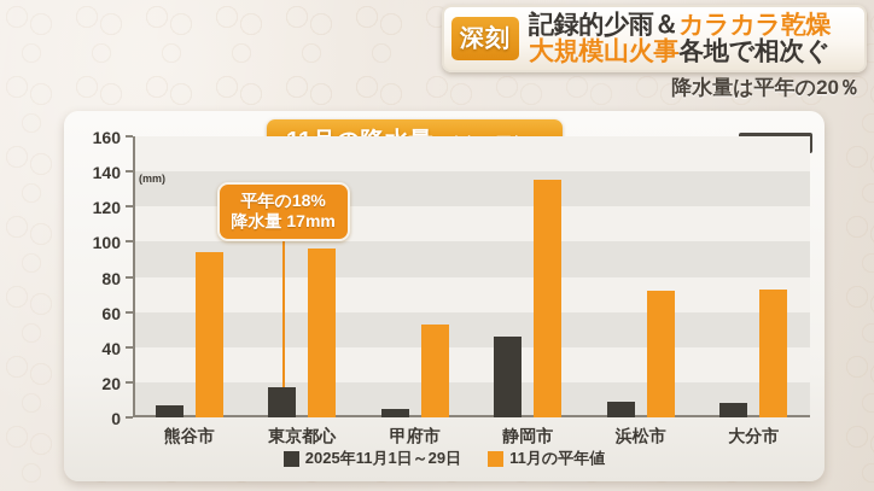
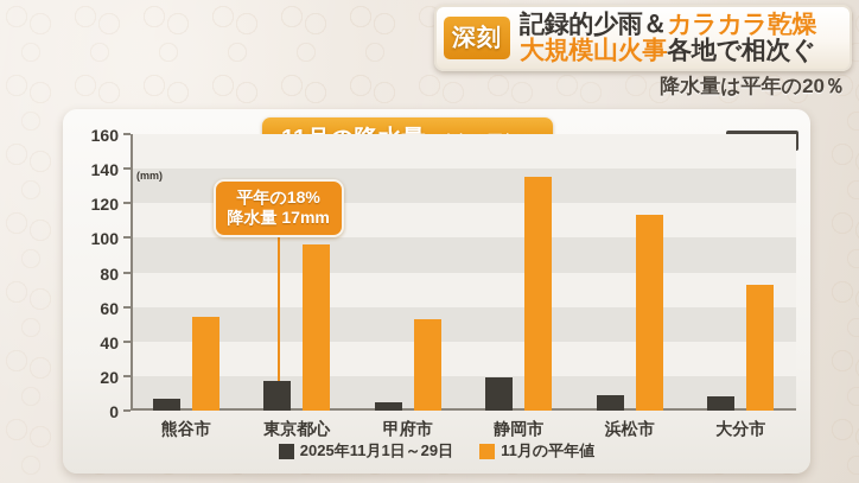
11月の平年値/熊谷市: 94 -> 54
2025年11月1日～29日/静岡市: 46 -> 19
11月の平年値/浜松市: 72 -> 113
